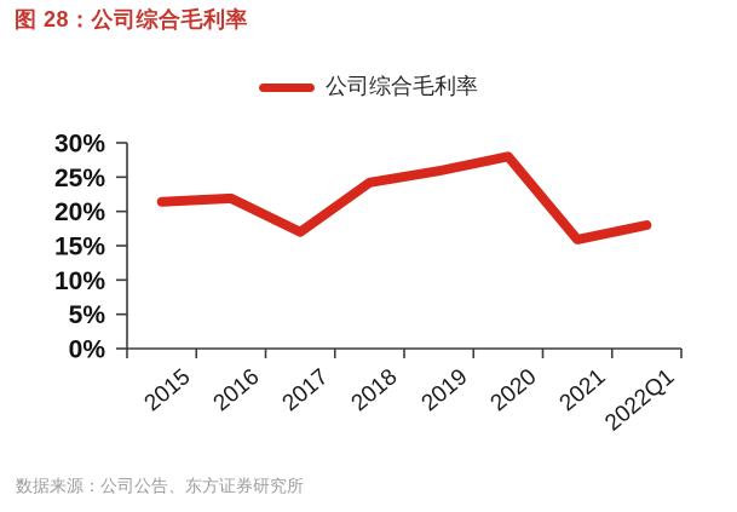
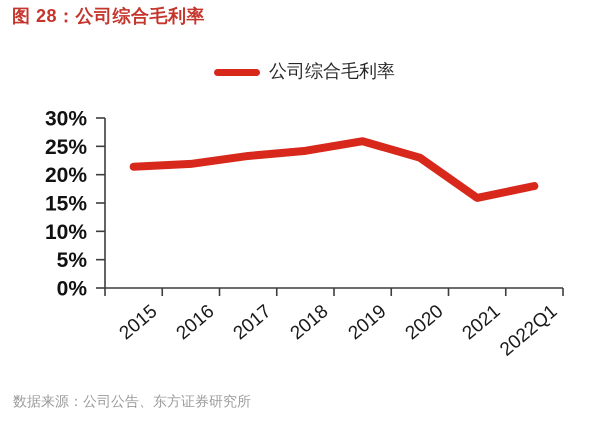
2017: 17% -> 23%
2020: 28% -> 23%
